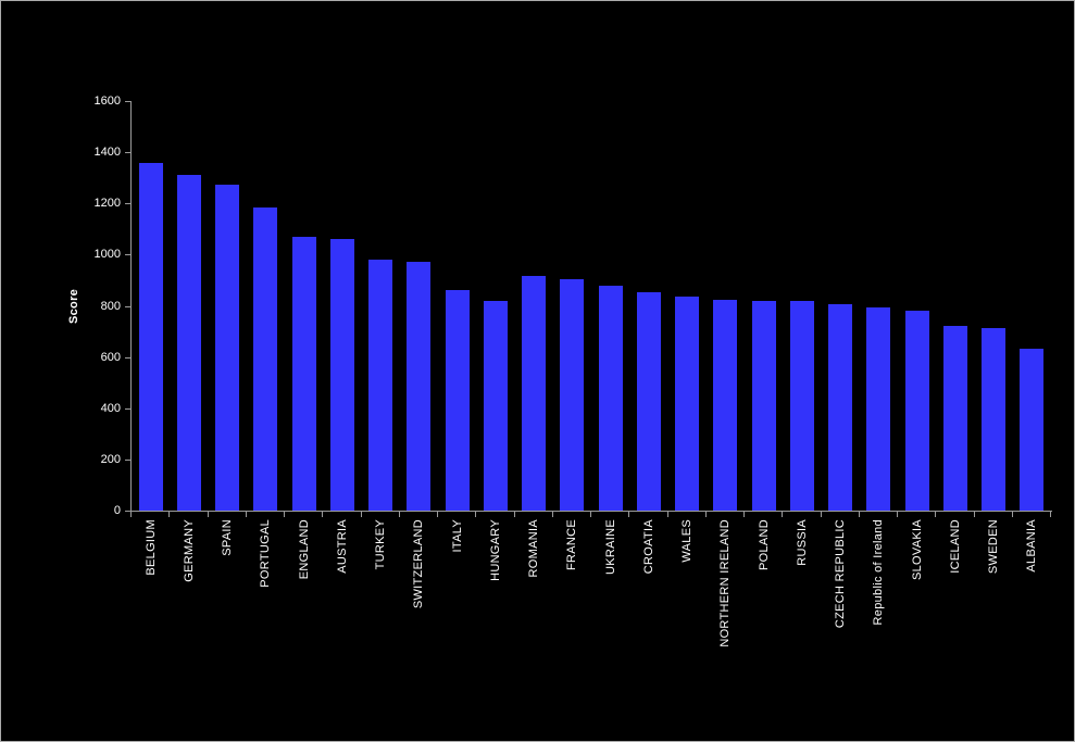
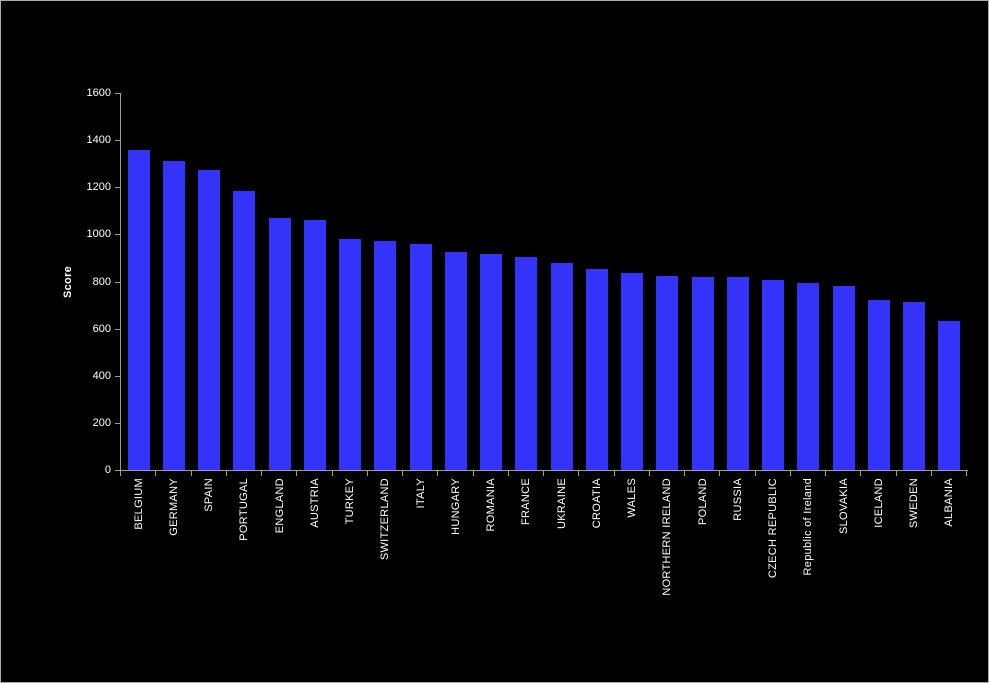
ITALY: 860 -> 960
HUNGARY: 820 -> 930
